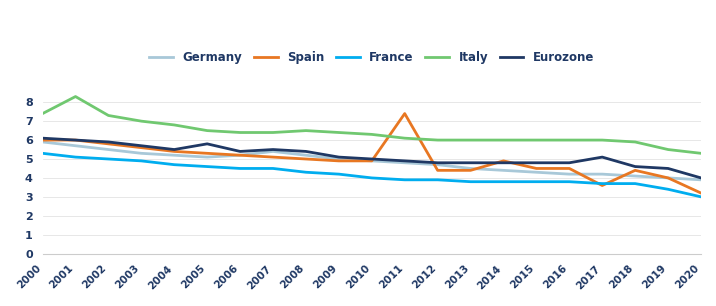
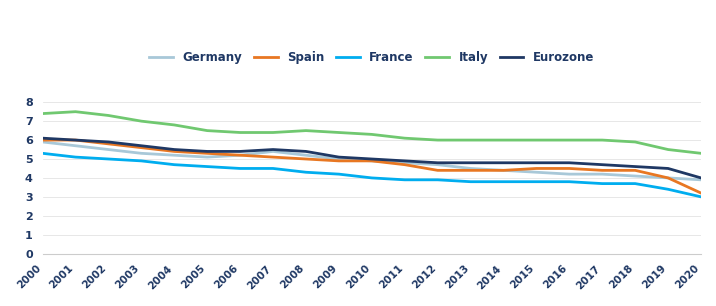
Italy/2001: 8.3 -> 7.5
Eurozone/2005: 5.8 -> 5.4
Spain/2011: 7.4 -> 4.7
Spain/2014: 4.9 -> 4.4
Spain/2017: 3.6 -> 4.4
Eurozone/2017: 5.1 -> 4.7
